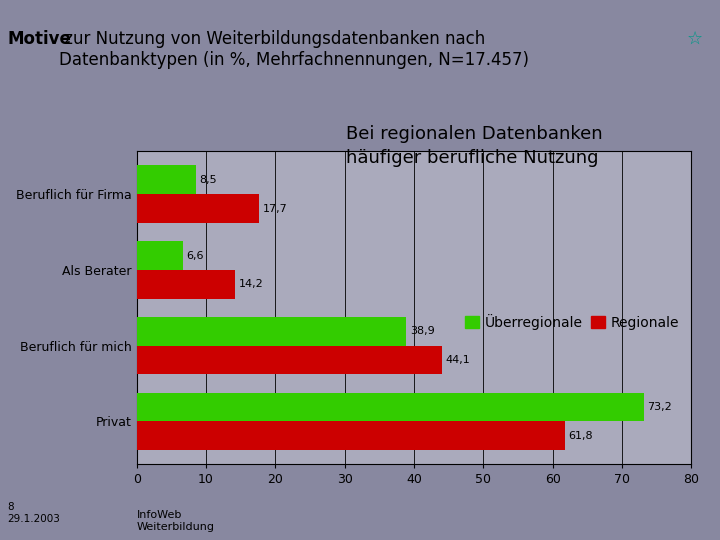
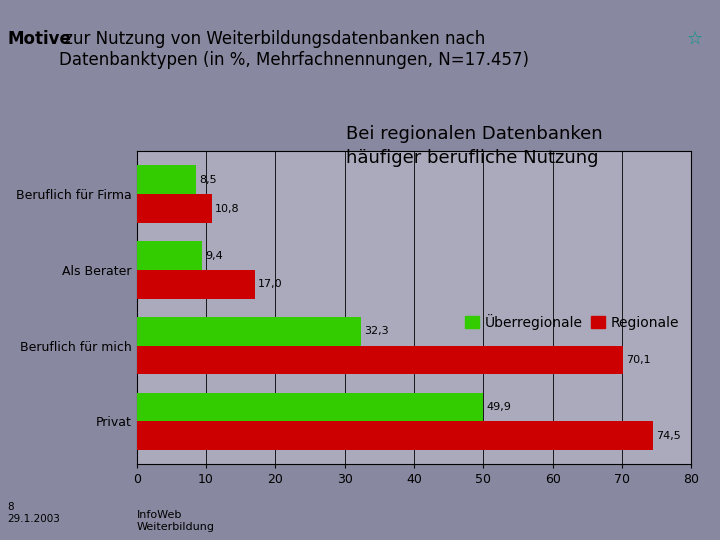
Regionale/Beruflich für Firma: 17,7 -> 10,8
Überregionale/Als Berater: 6,6 -> 9,4
Regionale/Als Berater: 14,2 -> 17,0
Überregionale/Beruflich für mich: 38,9 -> 32,3
Regionale/Beruflich für mich: 44,1 -> 70,1
Überregionale/Privat: 73,2 -> 49,9
Regionale/Privat: 61,8 -> 74,5
